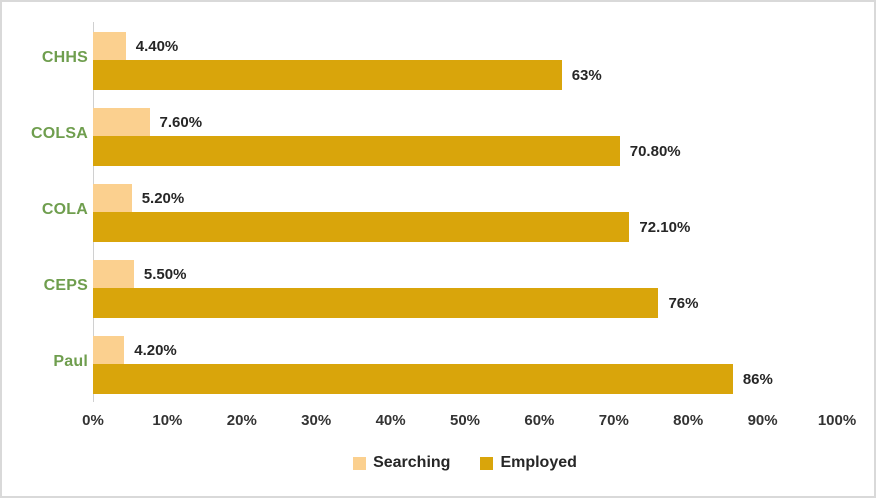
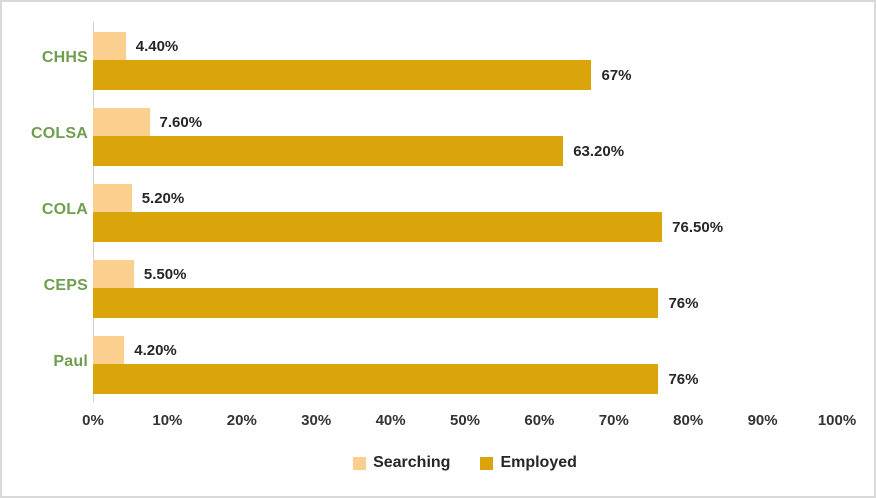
Employed/CHHS: 63% -> 67%
Employed/COLSA: 70.80% -> 63.20%
Employed/COLA: 72.10% -> 76.50%
Employed/Paul: 86% -> 76%
